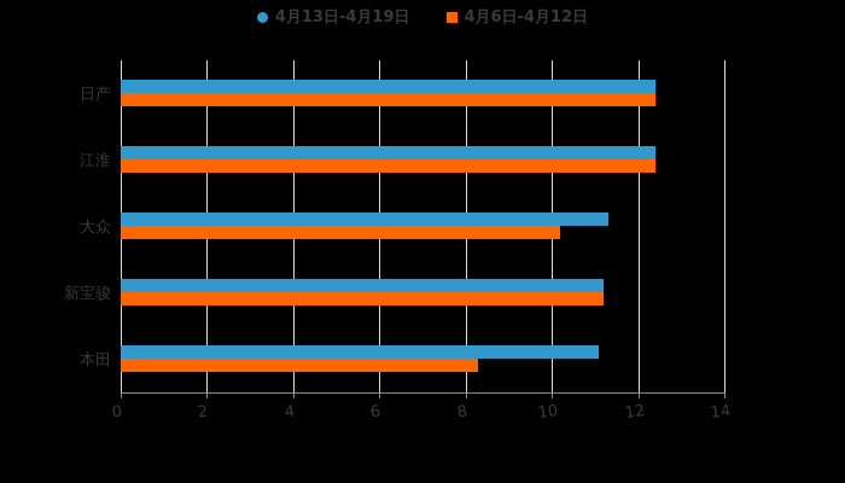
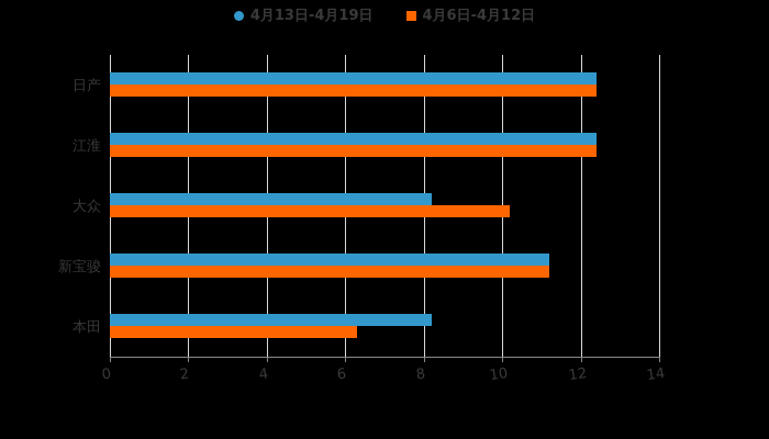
4月13日-4月19日/大众: 11.3 -> 8.2
4月13日-4月19日/本田: 11.1 -> 8.2
4月6日-4月12日/本田: 8.3 -> 6.3
